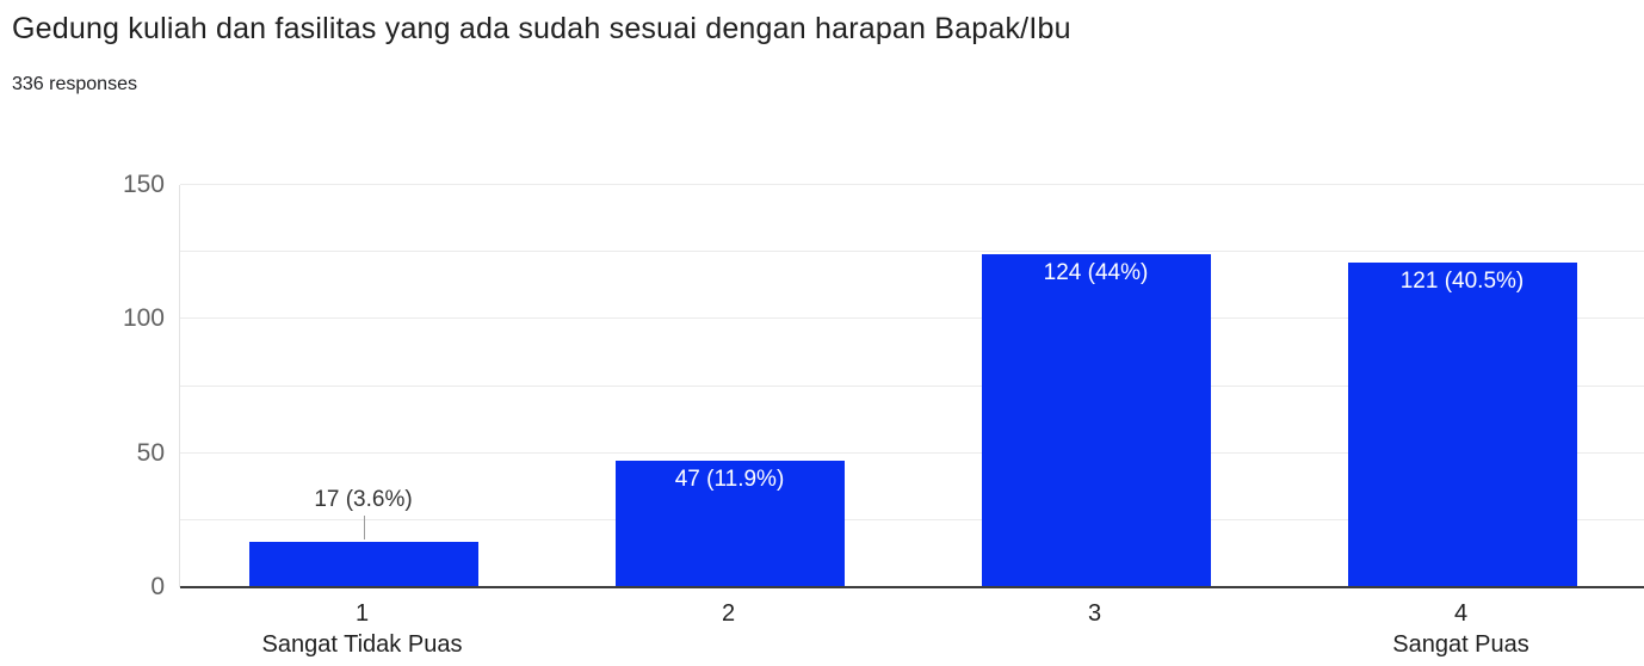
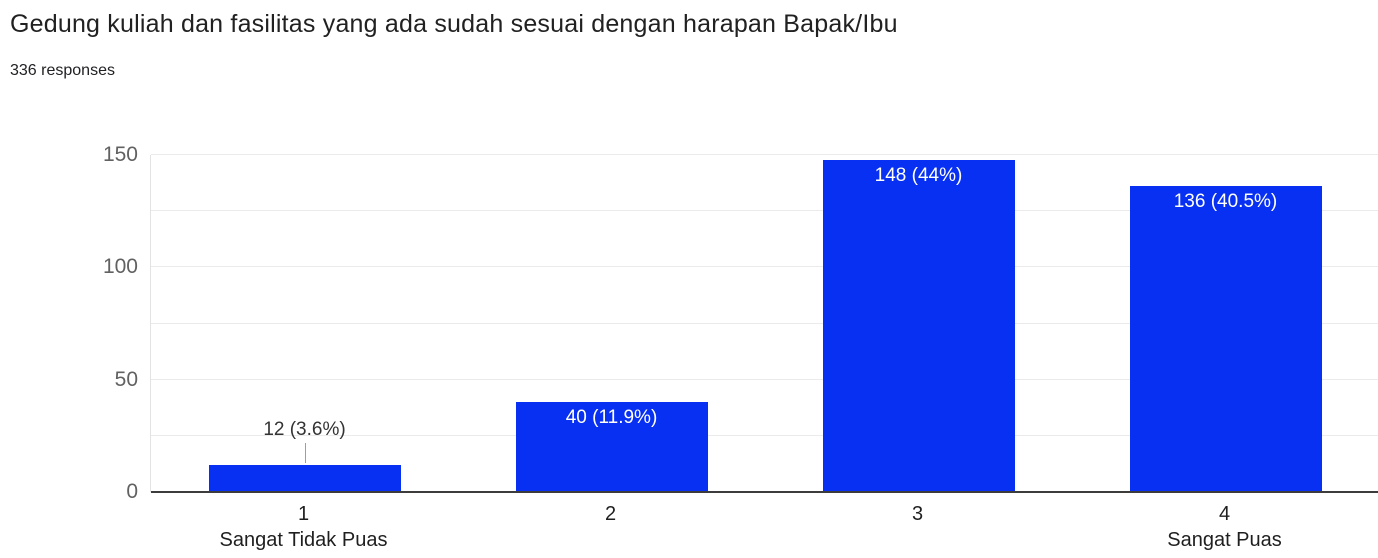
1: 17 -> 12
2: 47 -> 40
3: 124 -> 148
4: 121 -> 136
